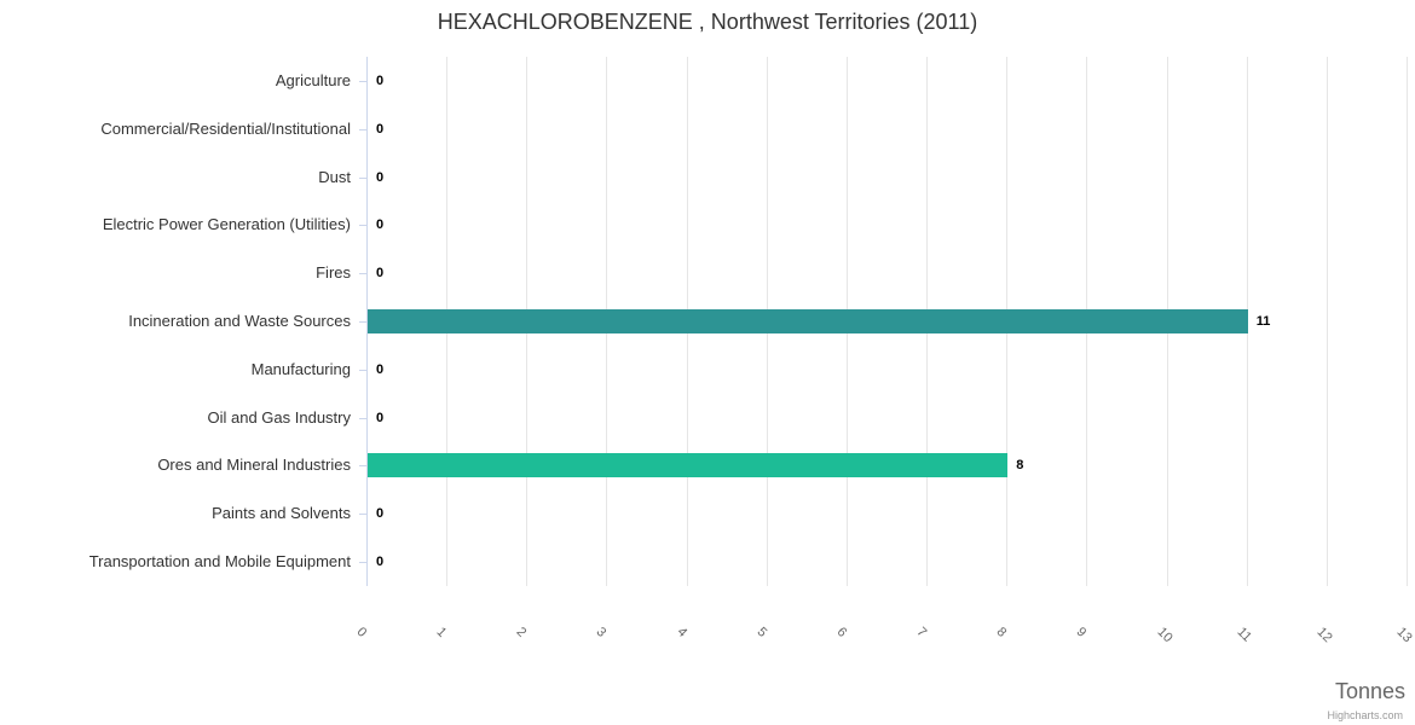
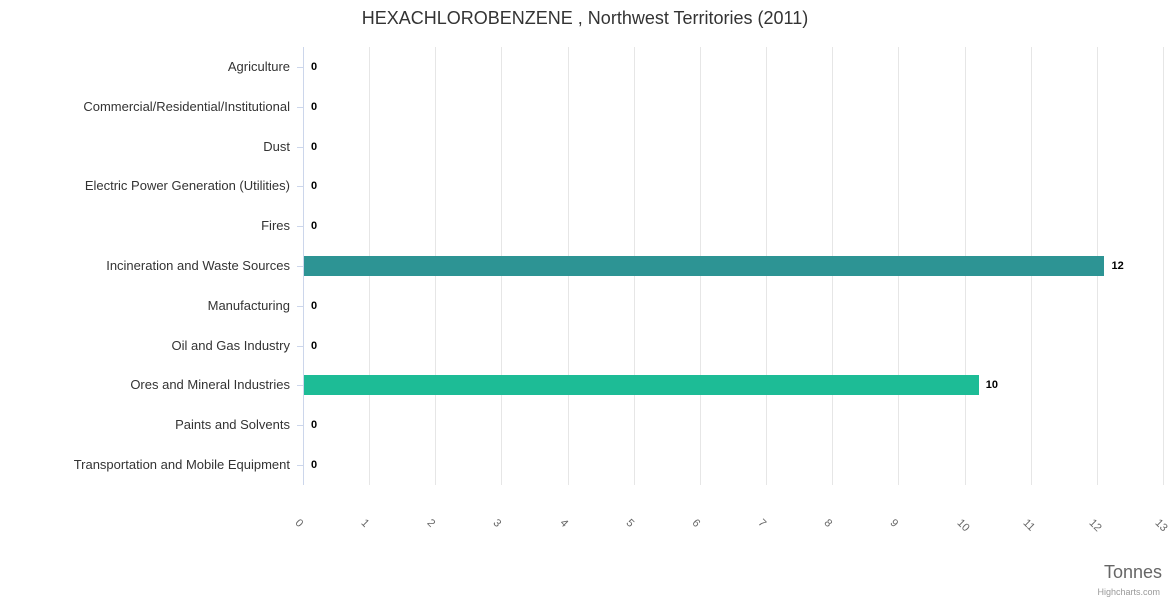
Incineration and Waste Sources: 11 -> 12
Ores and Mineral Industries: 8 -> 10
